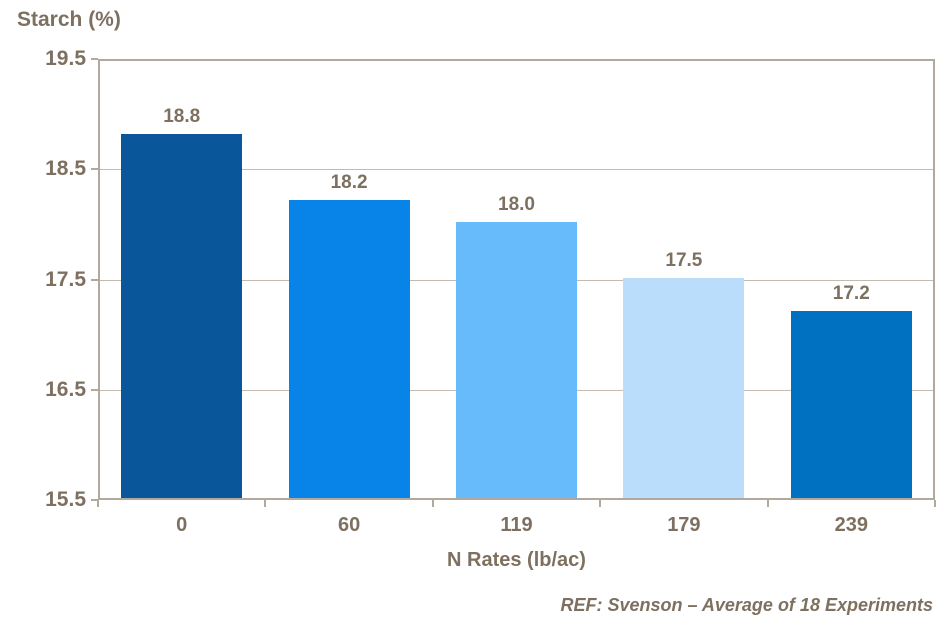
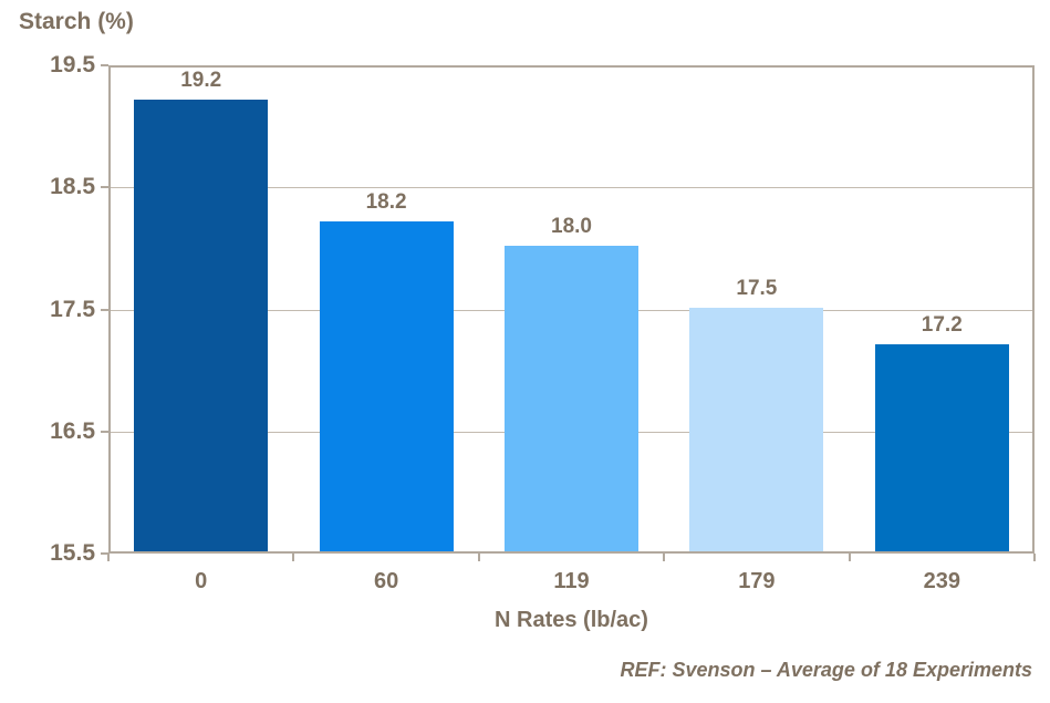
0: 18.8 -> 19.2
